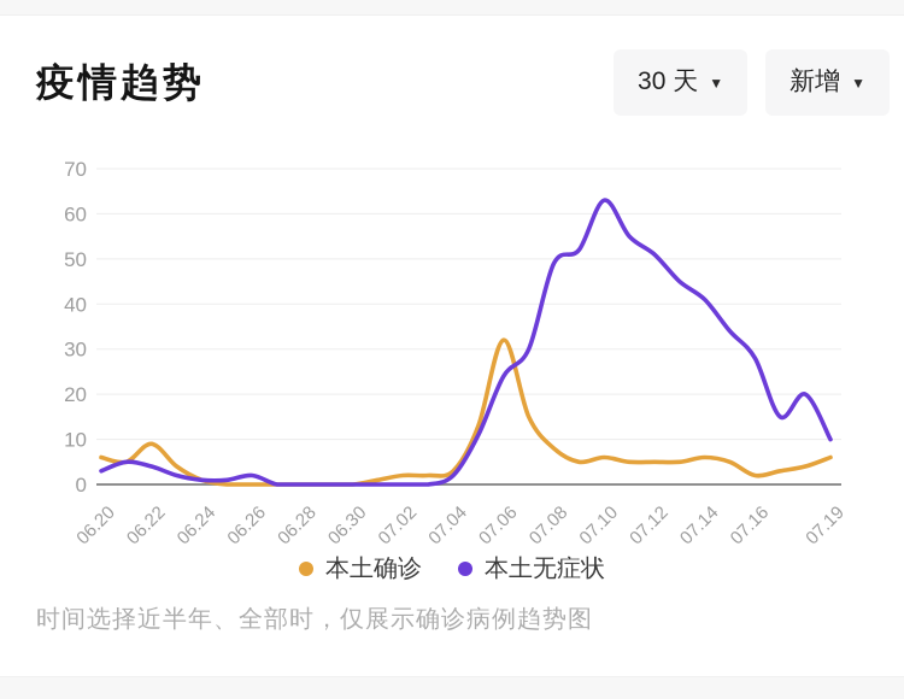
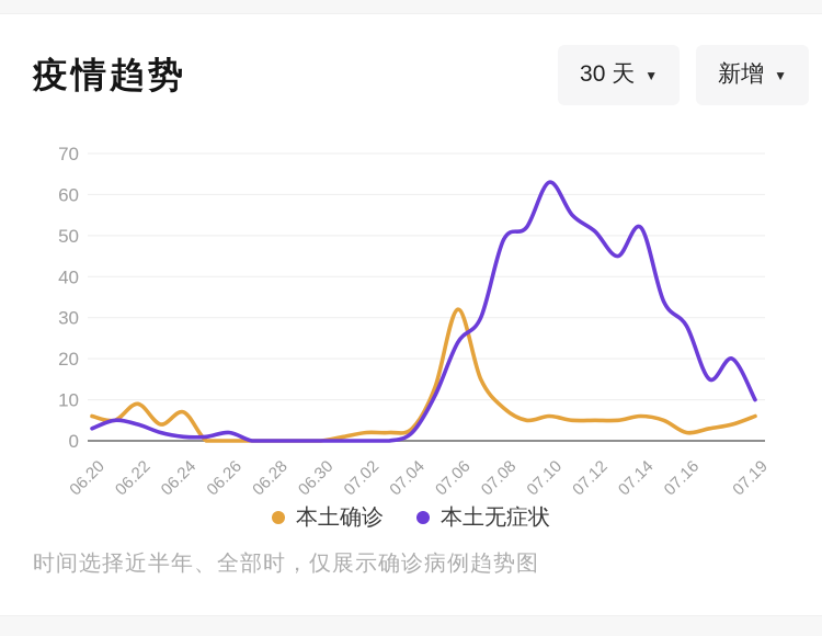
本土确诊/06.24: 1 -> 7
本土无症状/07.14: 41 -> 52
